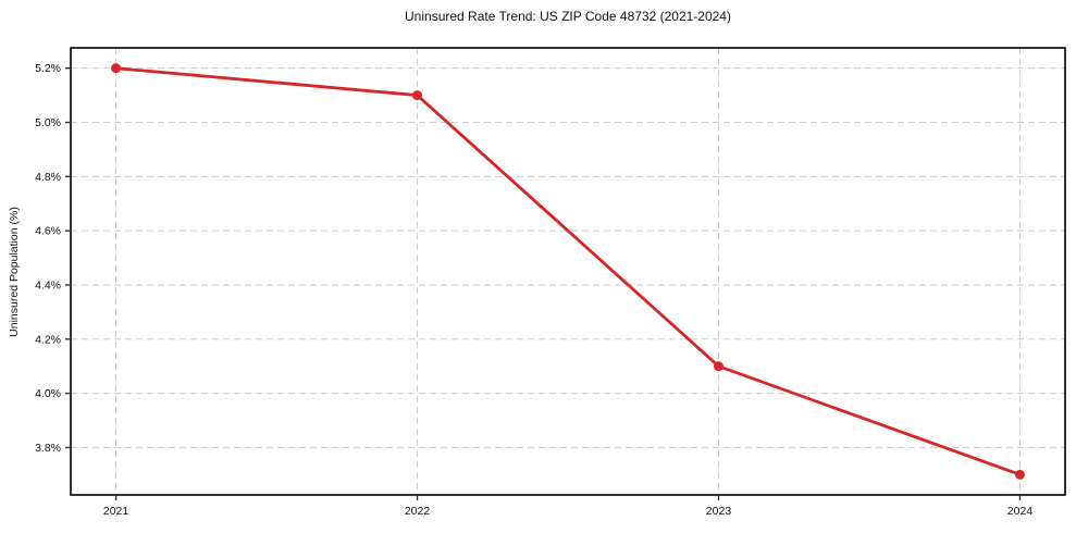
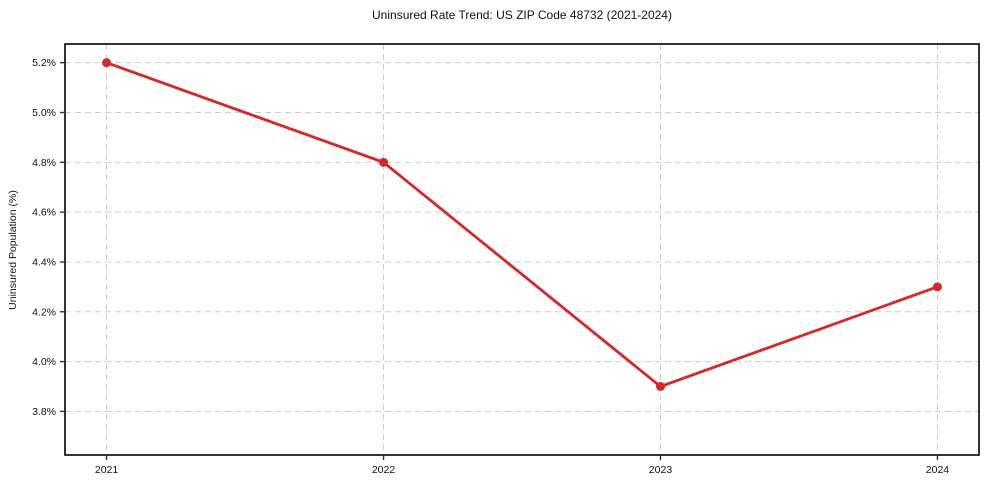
2022: 5.1% -> 4.8%
2023: 4.1% -> 3.9%
2024: 3.7% -> 4.3%
